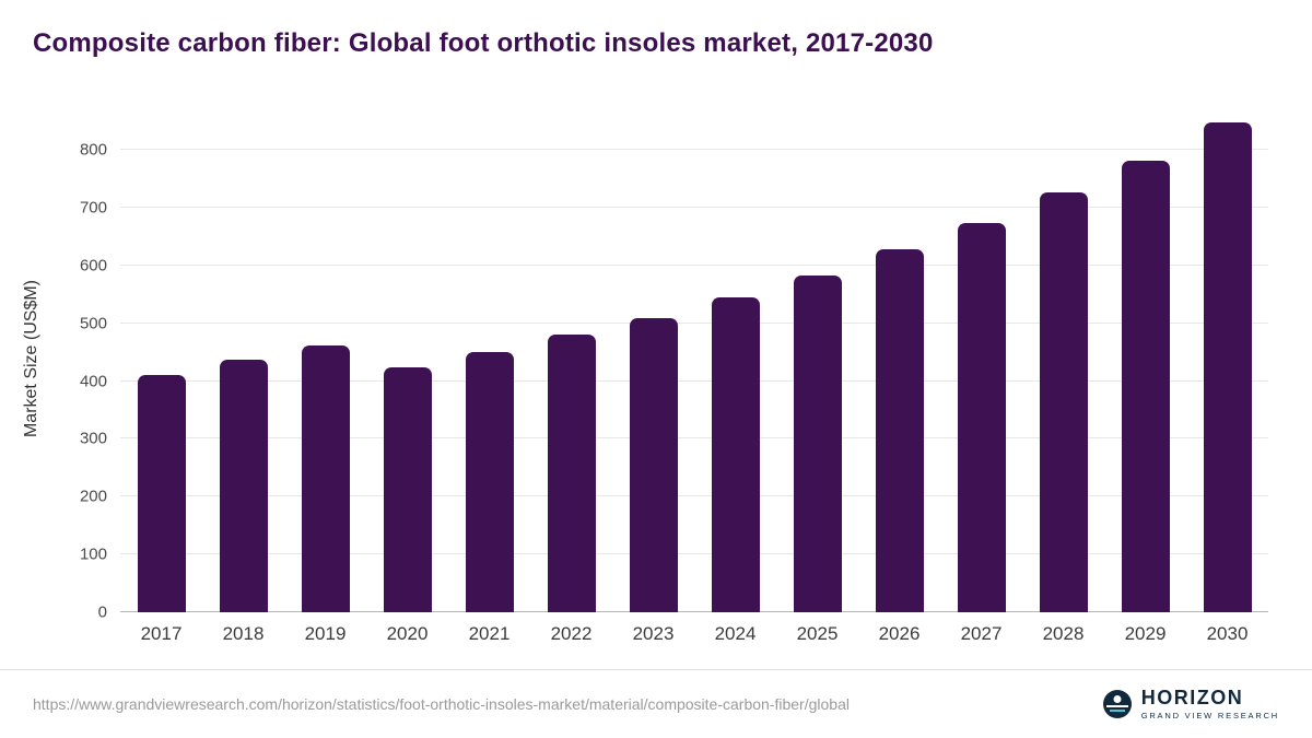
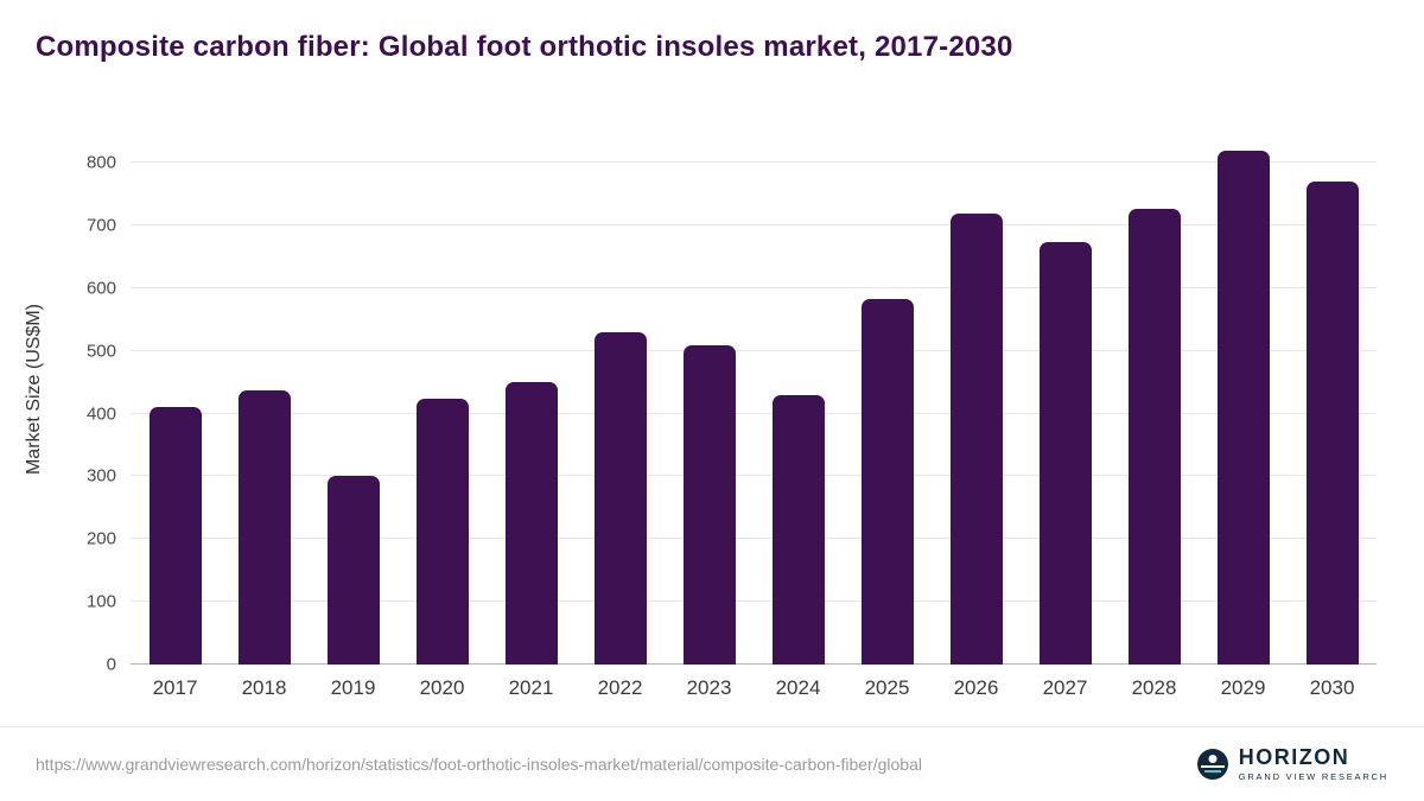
2019: 460 -> 300
2022: 480 -> 530
2024: 550 -> 430
2026: 630 -> 720
2029: 780 -> 820
2030: 850 -> 770
